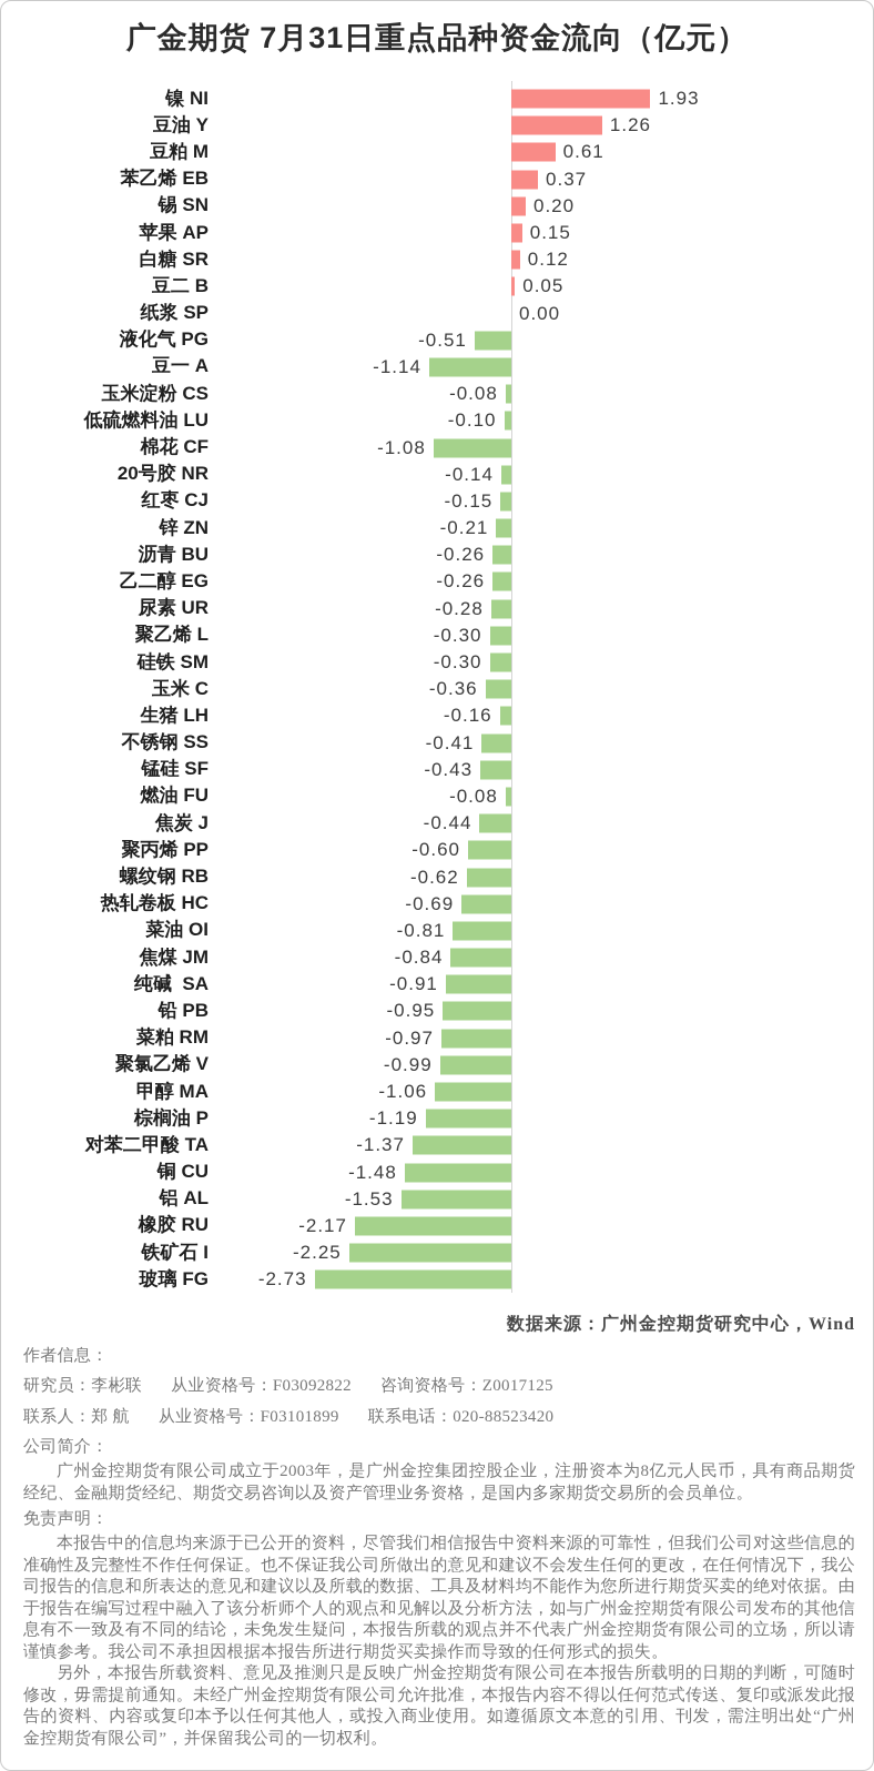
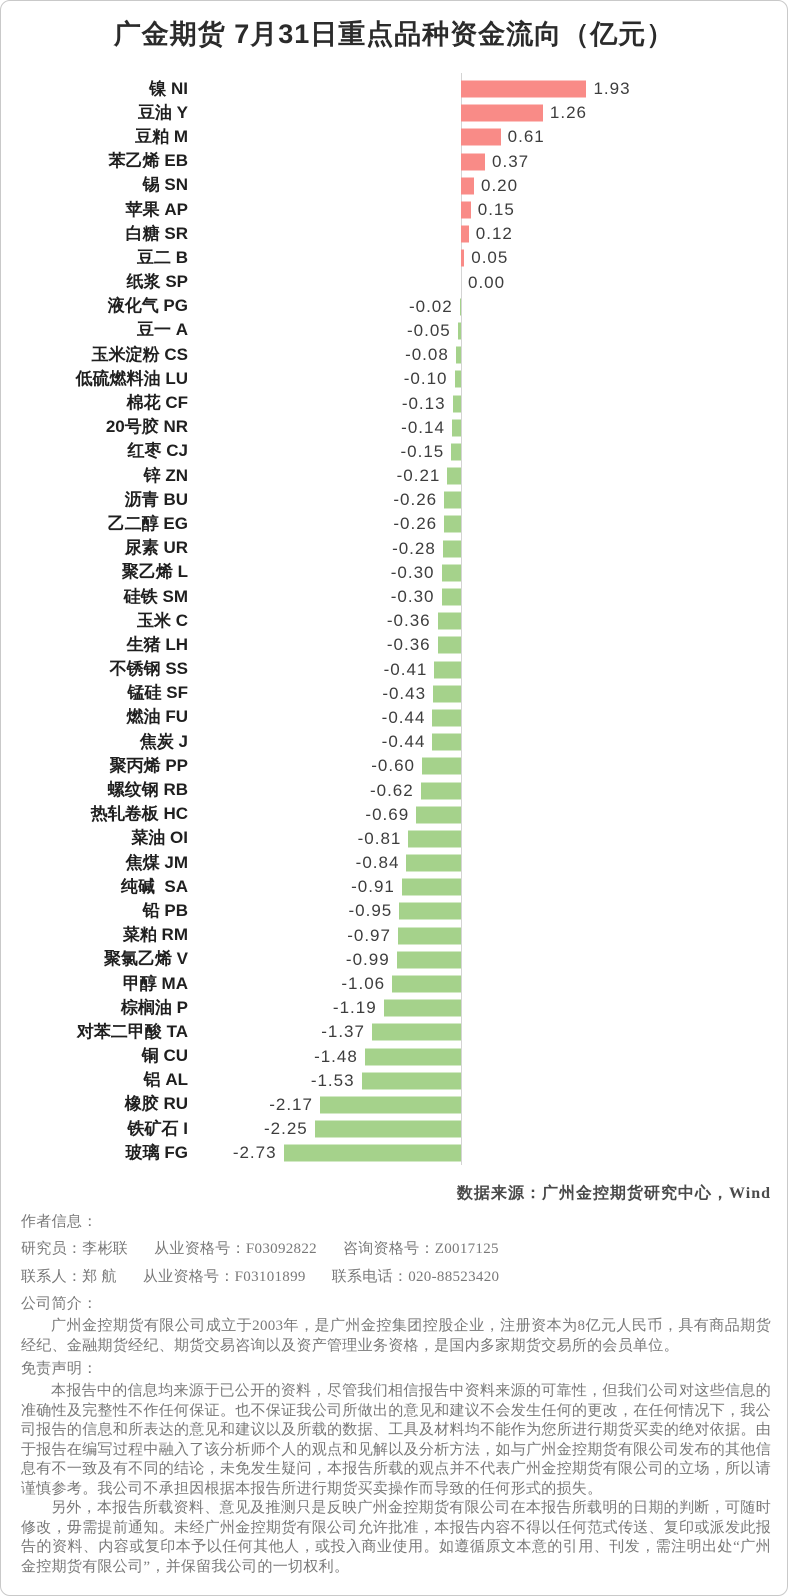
液化气 PG: -0.51 -> -0.02
豆一 A: -1.14 -> -0.05
棉花 CF: -1.08 -> -0.13
生猪 LH: -0.16 -> -0.36
燃油 FU: -0.08 -> -0.44
